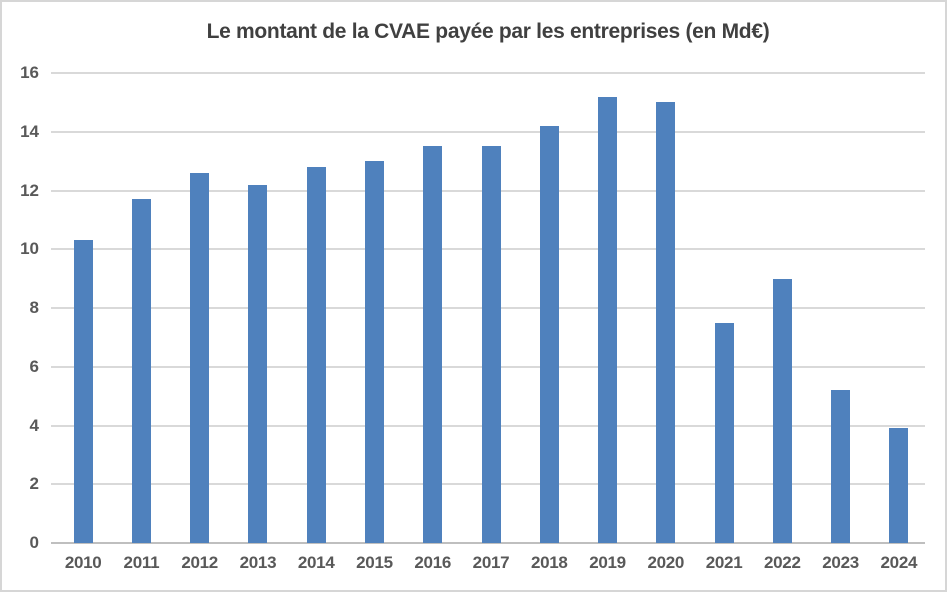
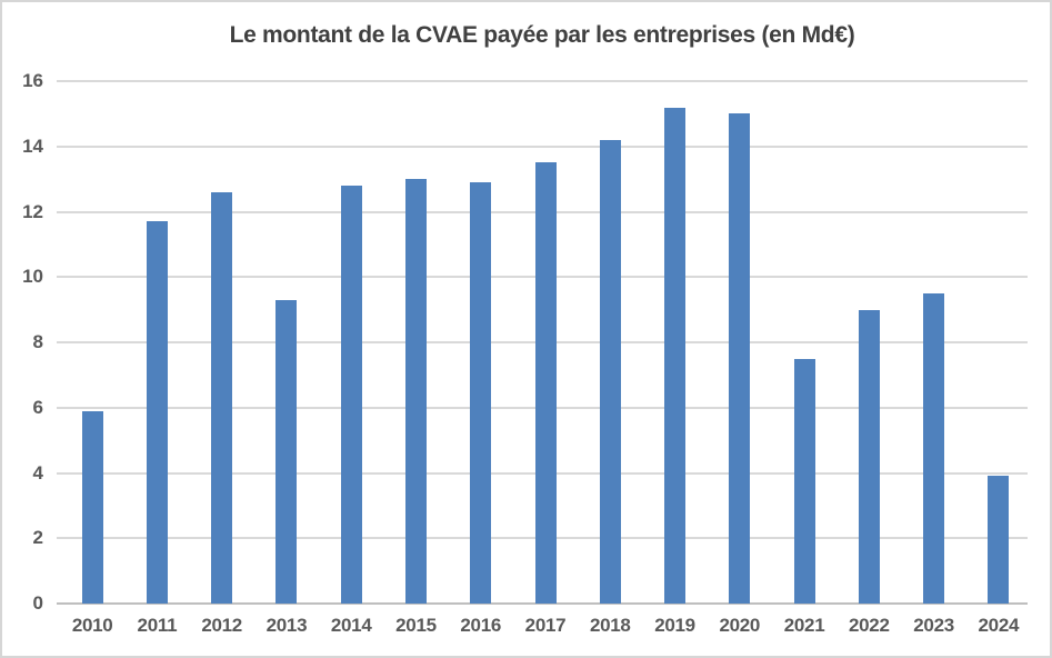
2010: 10.3 -> 5.9
2013: 12.2 -> 9.3
2016: 13.5 -> 12.9
2023: 5.2 -> 9.5
